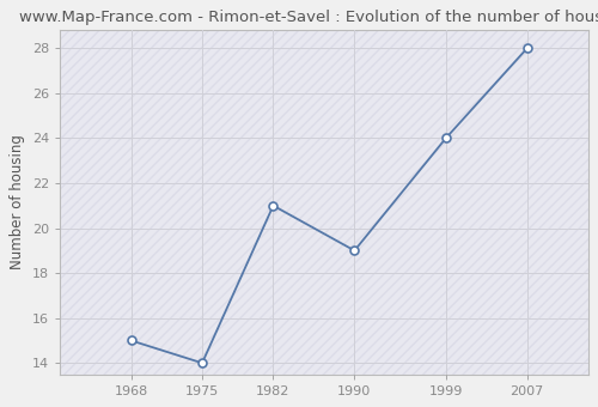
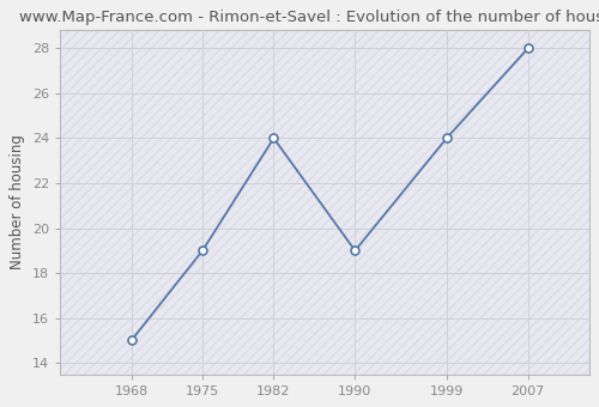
1975: 14 -> 19
1982: 21 -> 24
